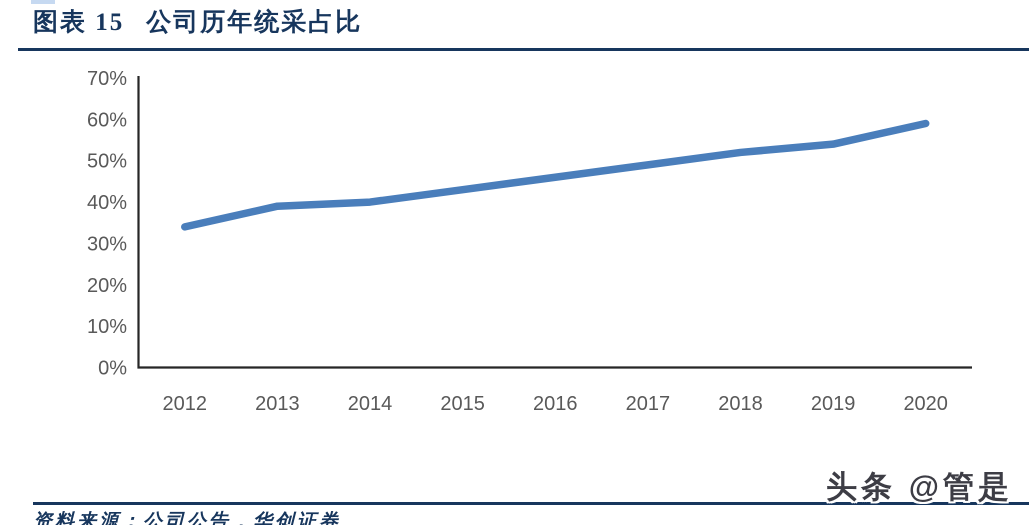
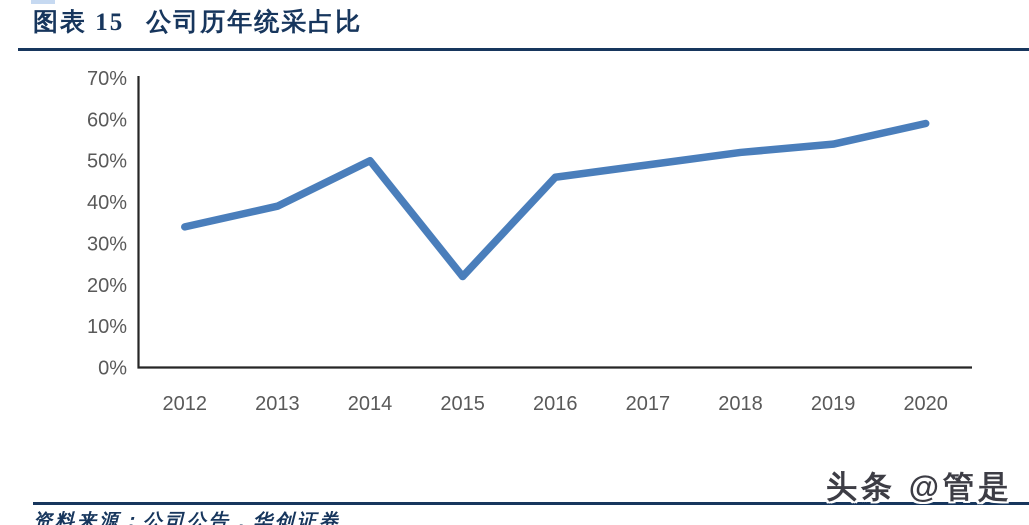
2014: 40% -> 50%
2015: 43% -> 22%
